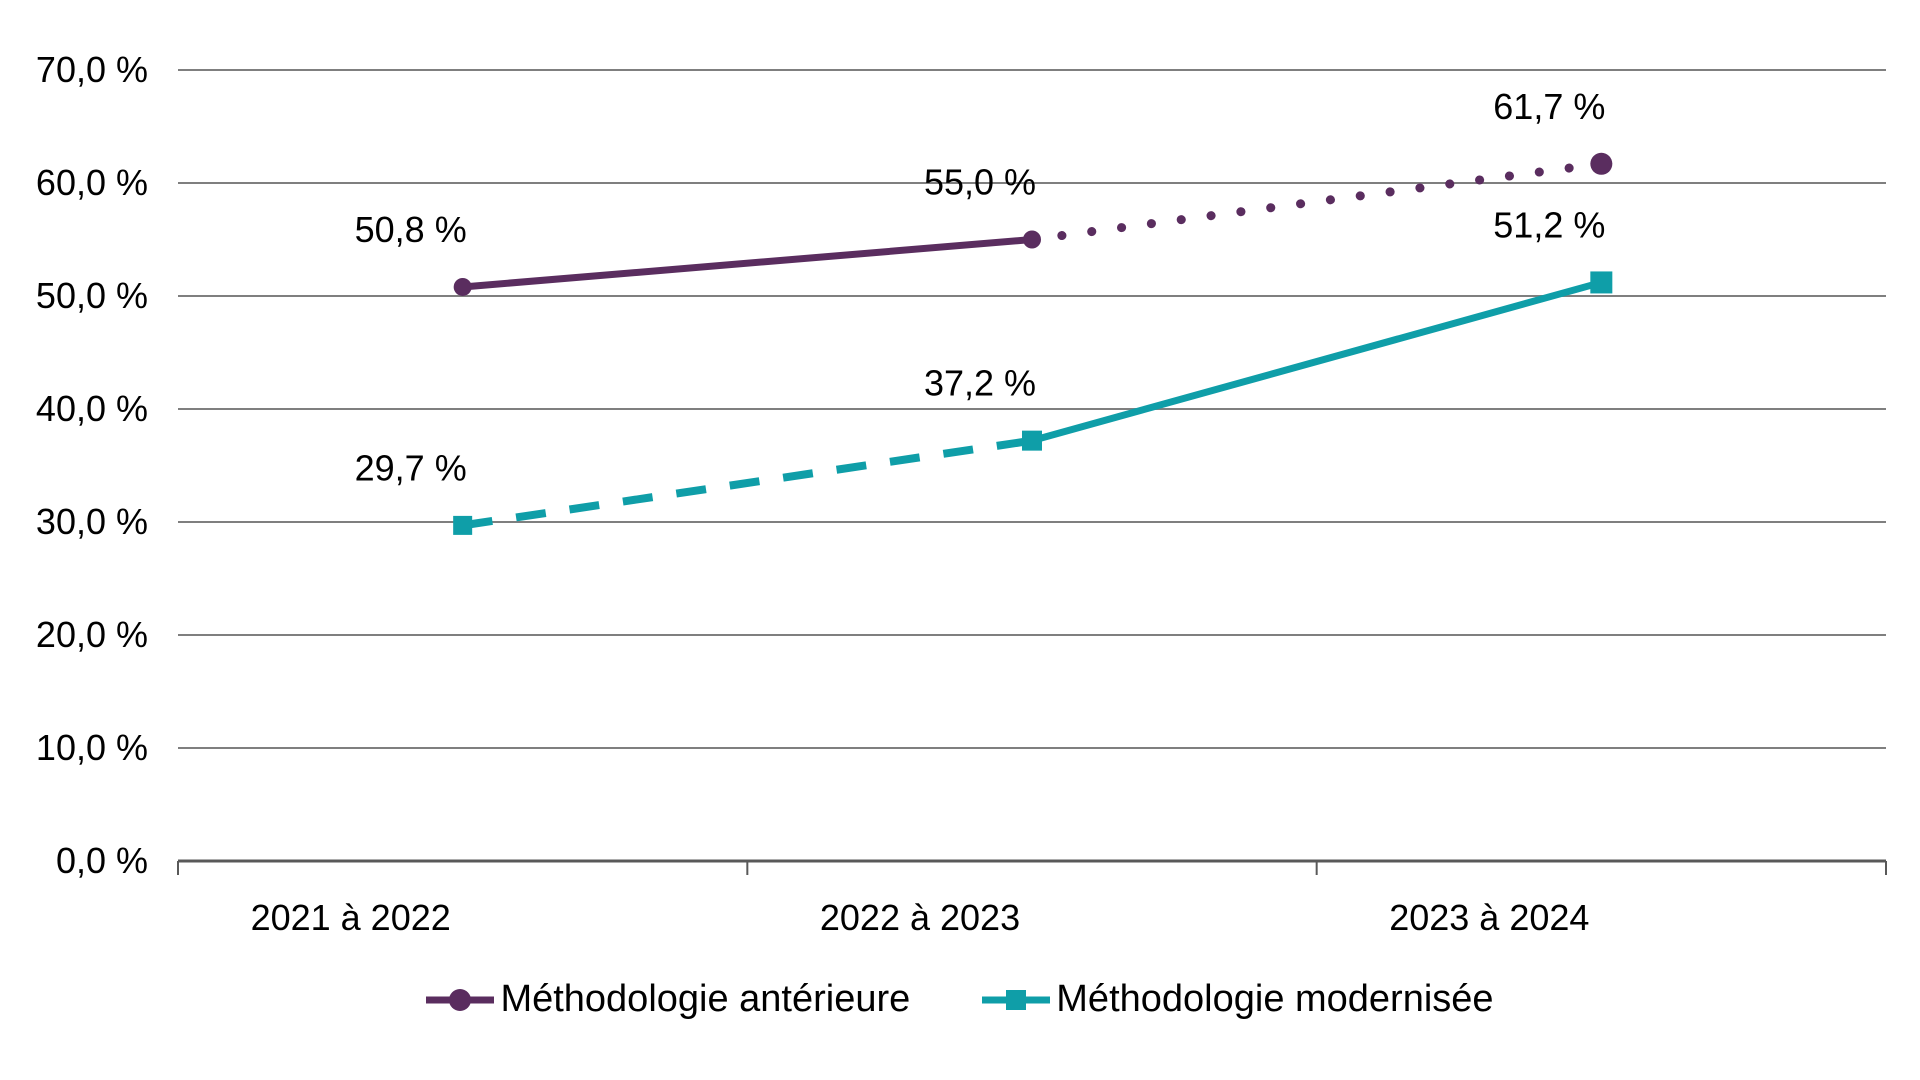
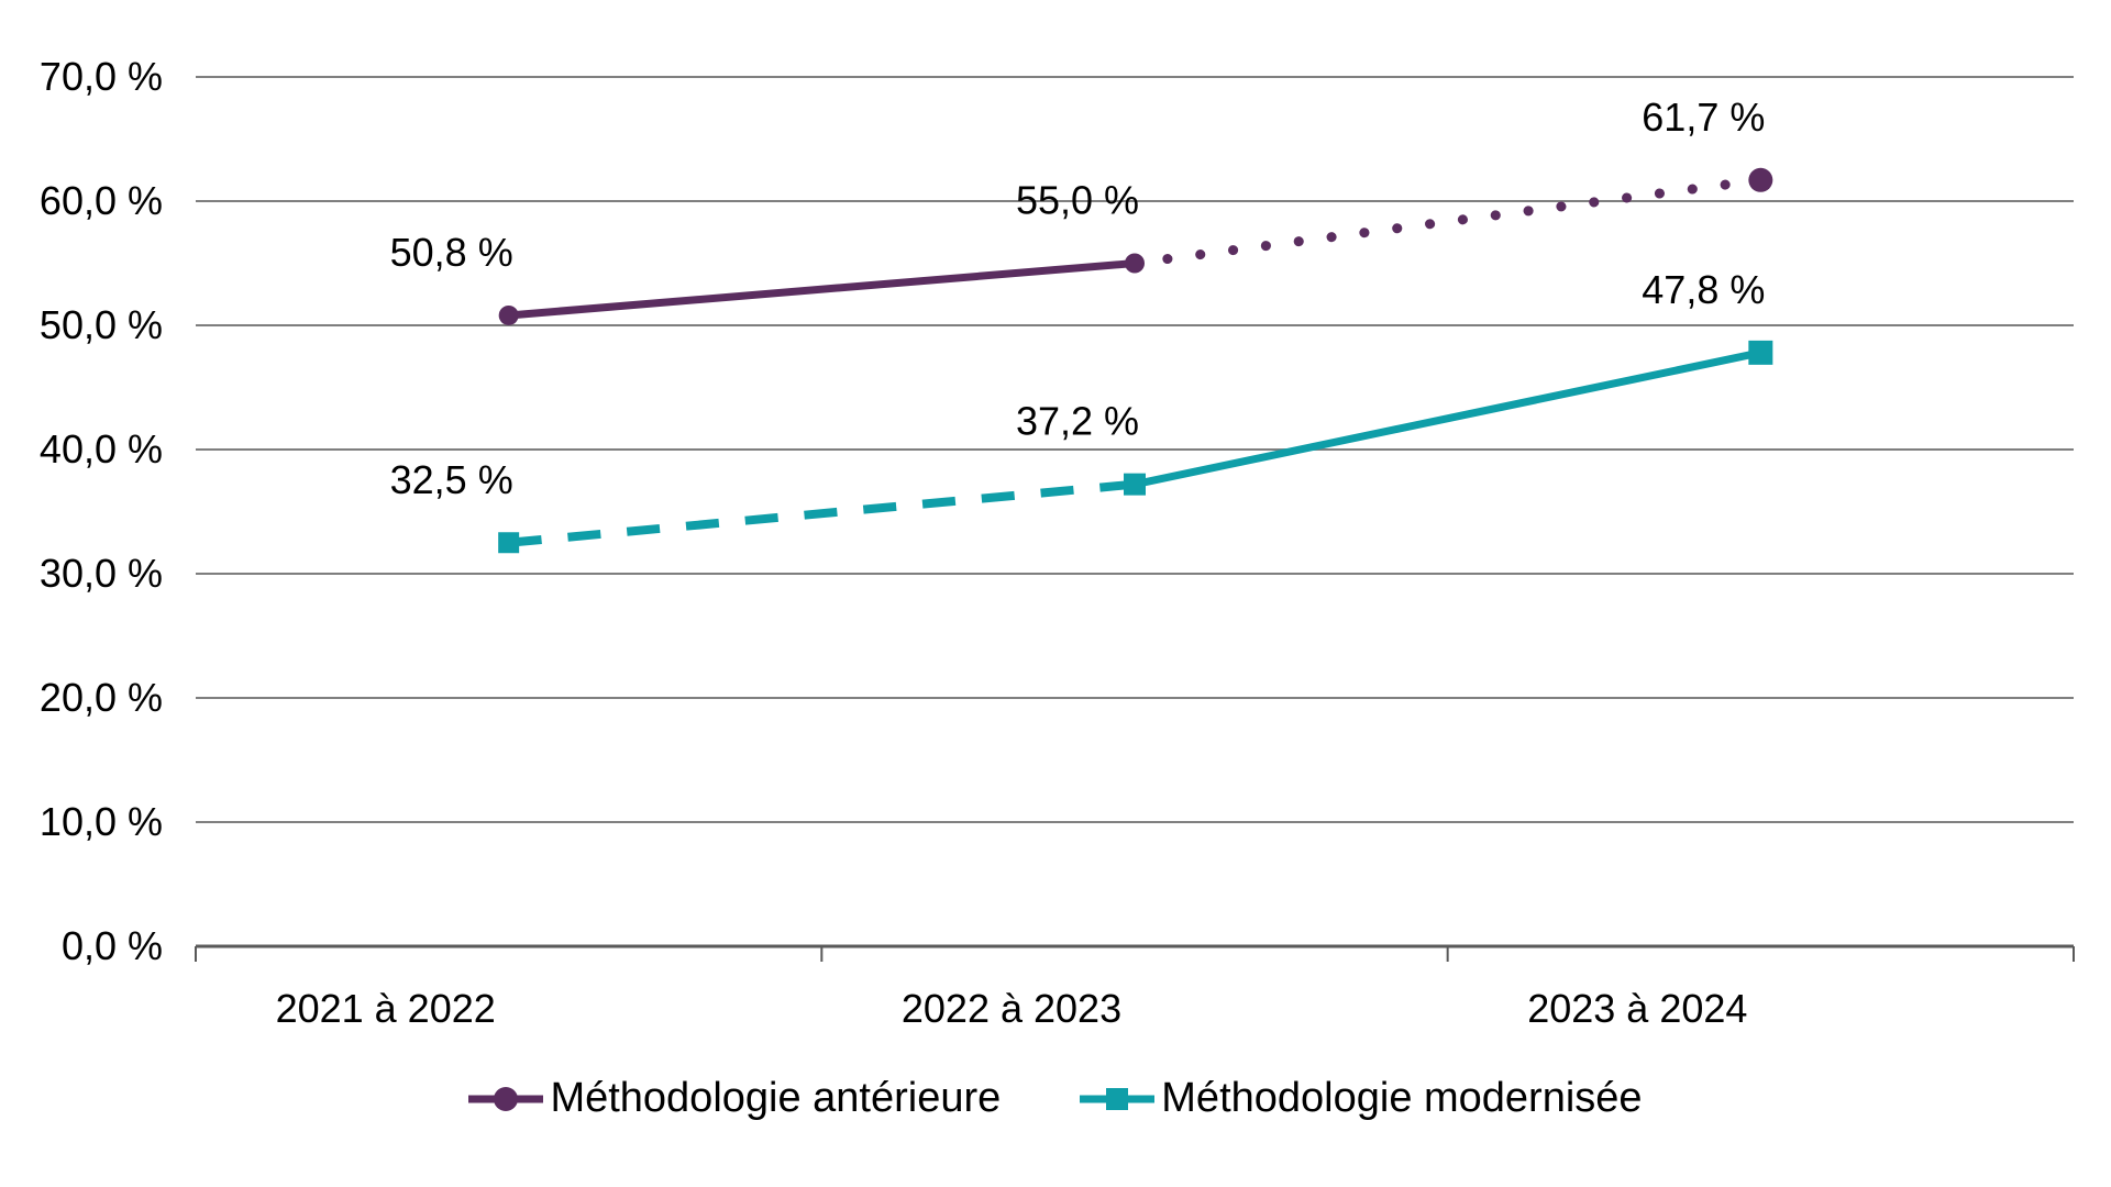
Méthodologie modernisée/2021 à 2022: 29,7 -> 32,5
Méthodologie modernisée/2023 à 2024: 51,2 -> 47,8
